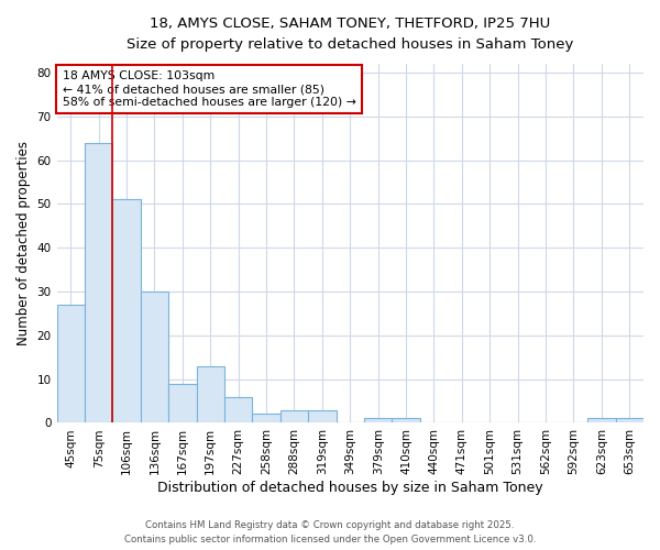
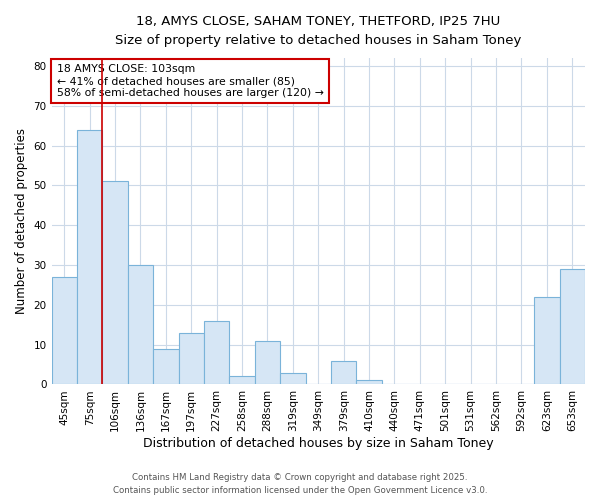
227sqm: 6 -> 16
288sqm: 3 -> 11
379sqm: 1 -> 6
623sqm: 1 -> 22
653sqm: 1 -> 29
